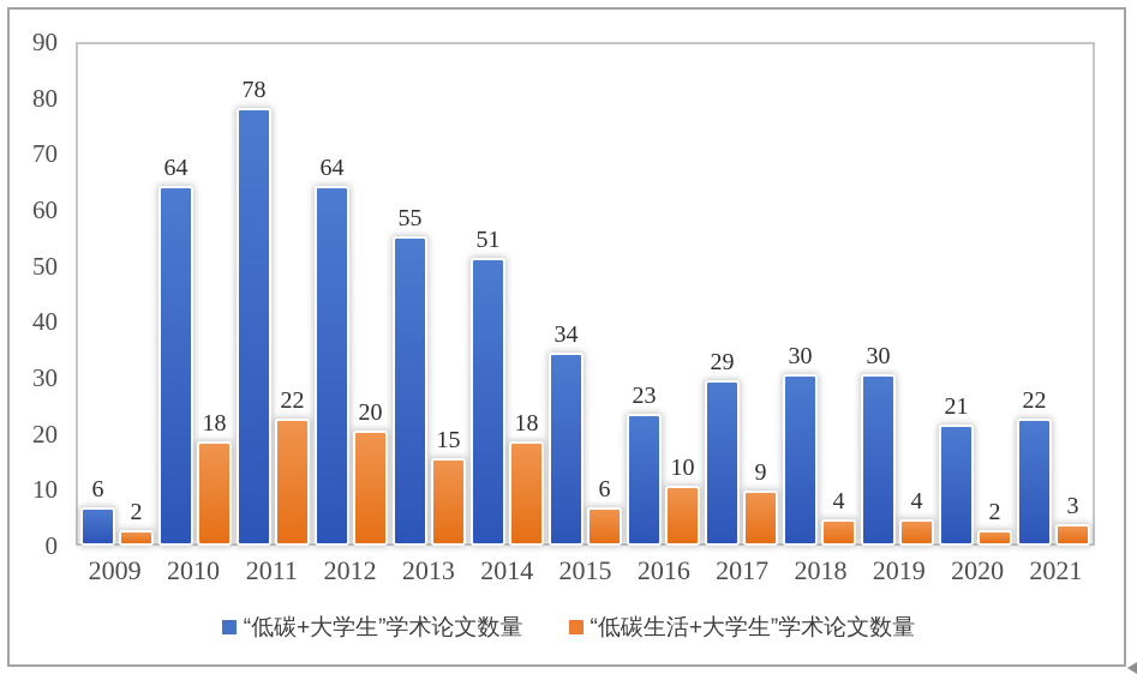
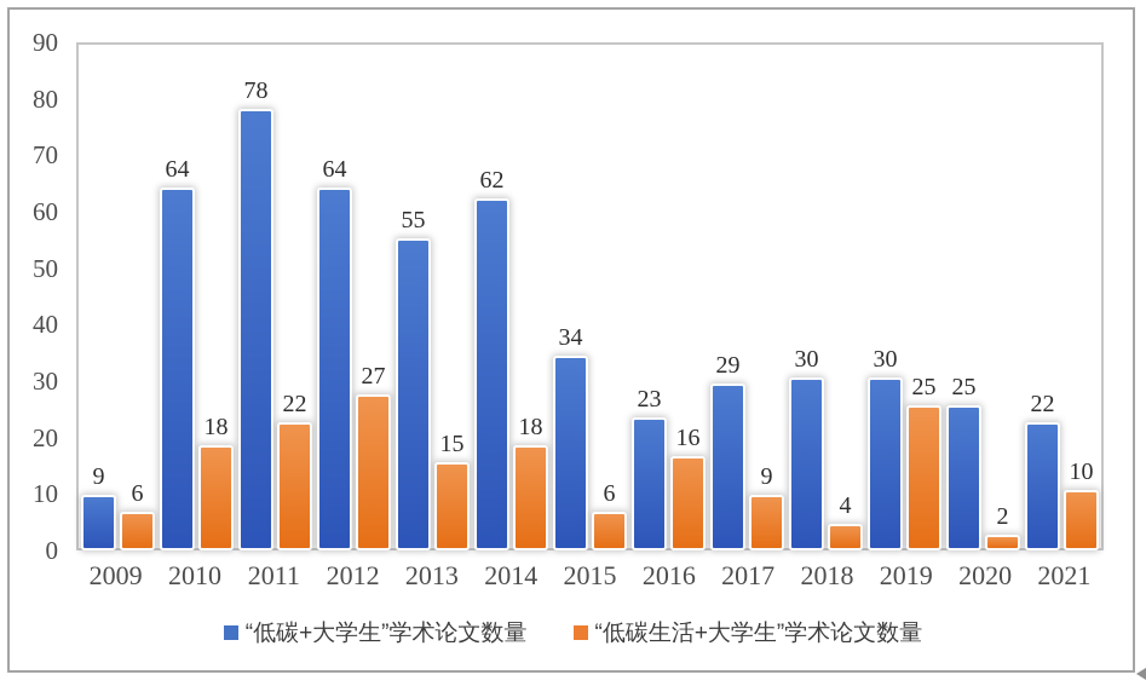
“低碳+大学生”学术论文数量/2009: 6 -> 9
“低碳生活+大学生”学术论文数量/2009: 2 -> 6
“低碳生活+大学生”学术论文数量/2012: 20 -> 27
“低碳+大学生”学术论文数量/2014: 51 -> 62
“低碳生活+大学生”学术论文数量/2016: 10 -> 16
“低碳生活+大学生”学术论文数量/2019: 4 -> 25
“低碳+大学生”学术论文数量/2020: 21 -> 25
“低碳生活+大学生”学术论文数量/2021: 3 -> 10
